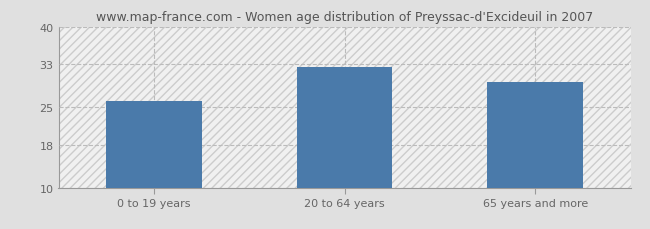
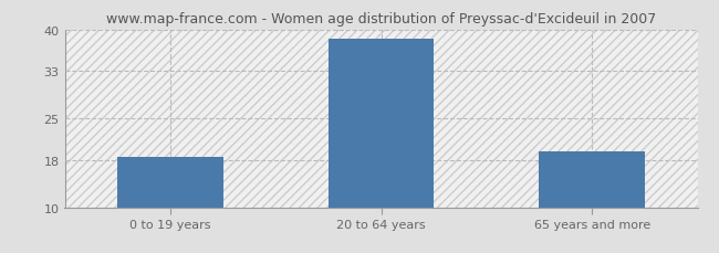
0 to 19 years: 26.2 -> 18.5
20 to 64 years: 32.4 -> 38.5
65 years and more: 29.6 -> 19.5
